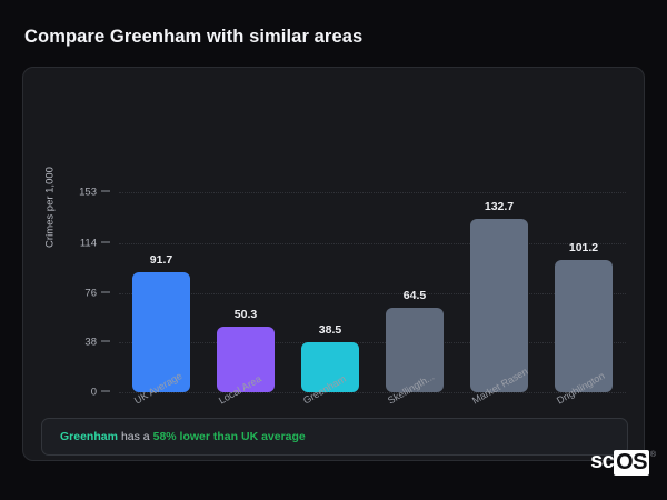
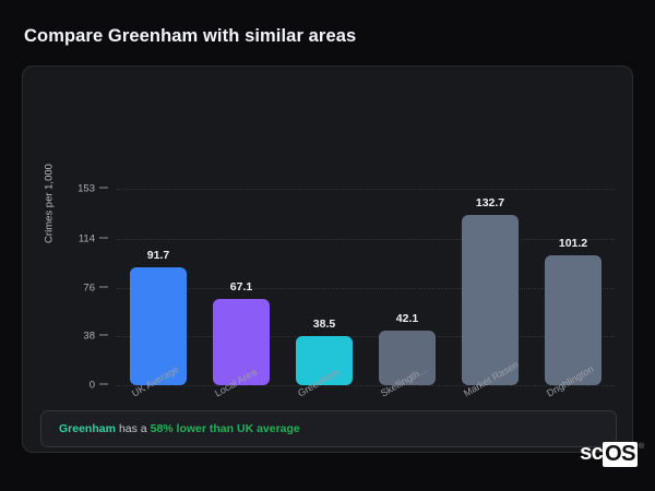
Local Area: 50.3 -> 67.1
Skellingth...: 64.5 -> 42.1
